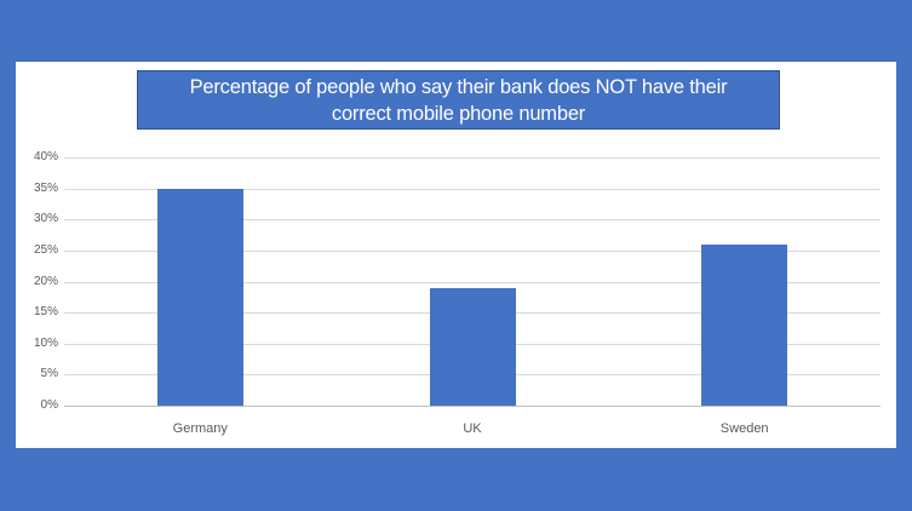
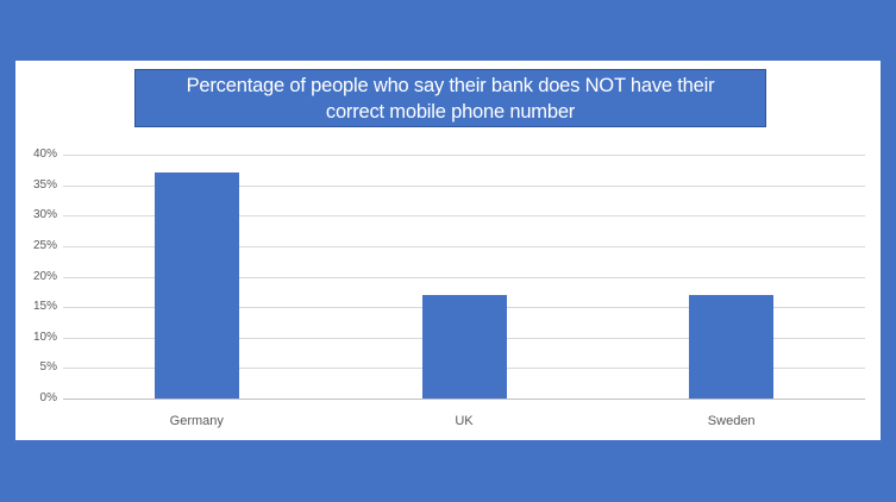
Germany: 35% -> 37%
UK: 19% -> 17%
Sweden: 26% -> 17%
